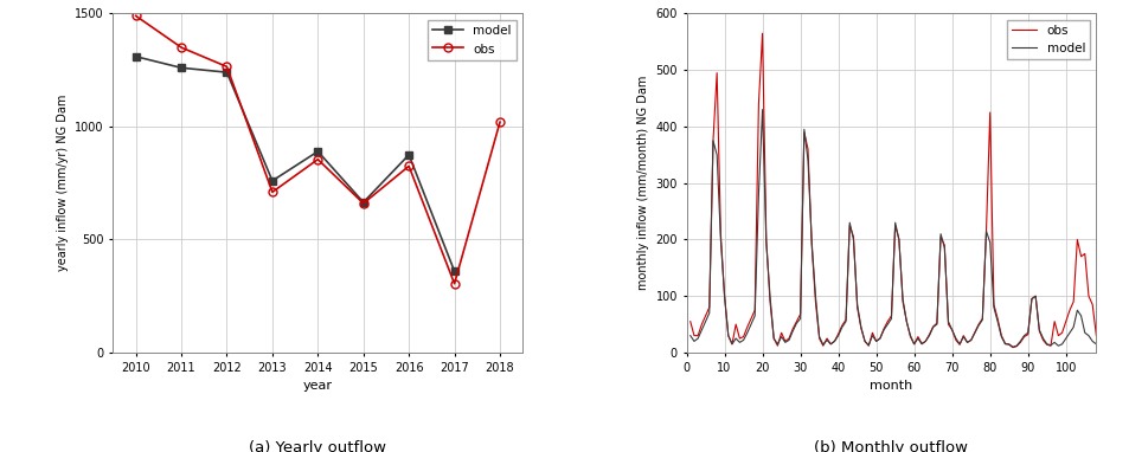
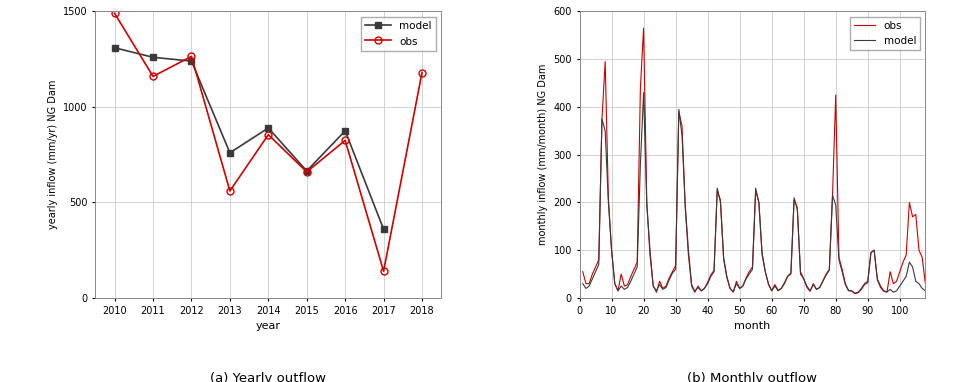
obs/2011: 1350 -> 1160
obs/2013: 710 -> 560
obs/2017: 300 -> 140
obs/2018: 1020 -> 1180
